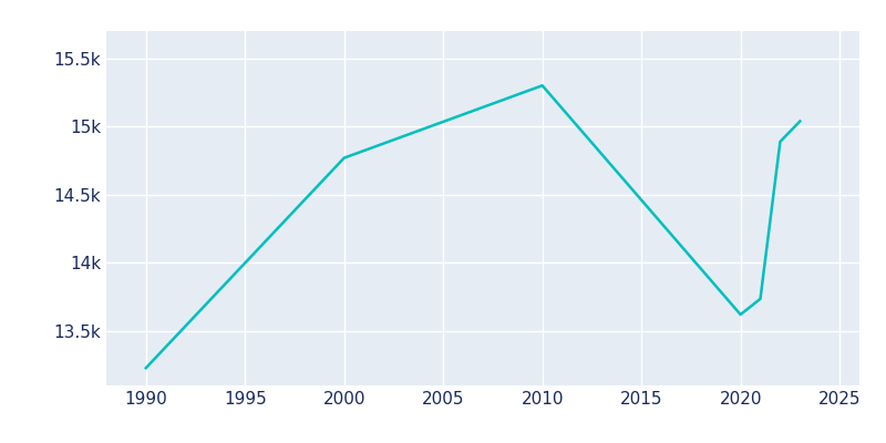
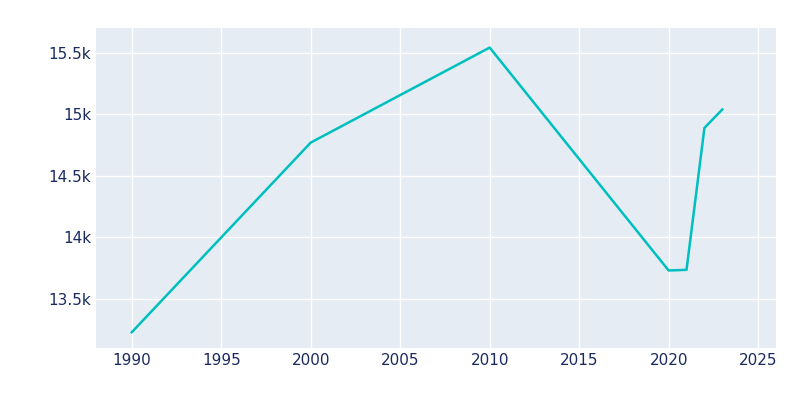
2010: 15.30k -> 15.54k
2020: 13.62k -> 13.73k
